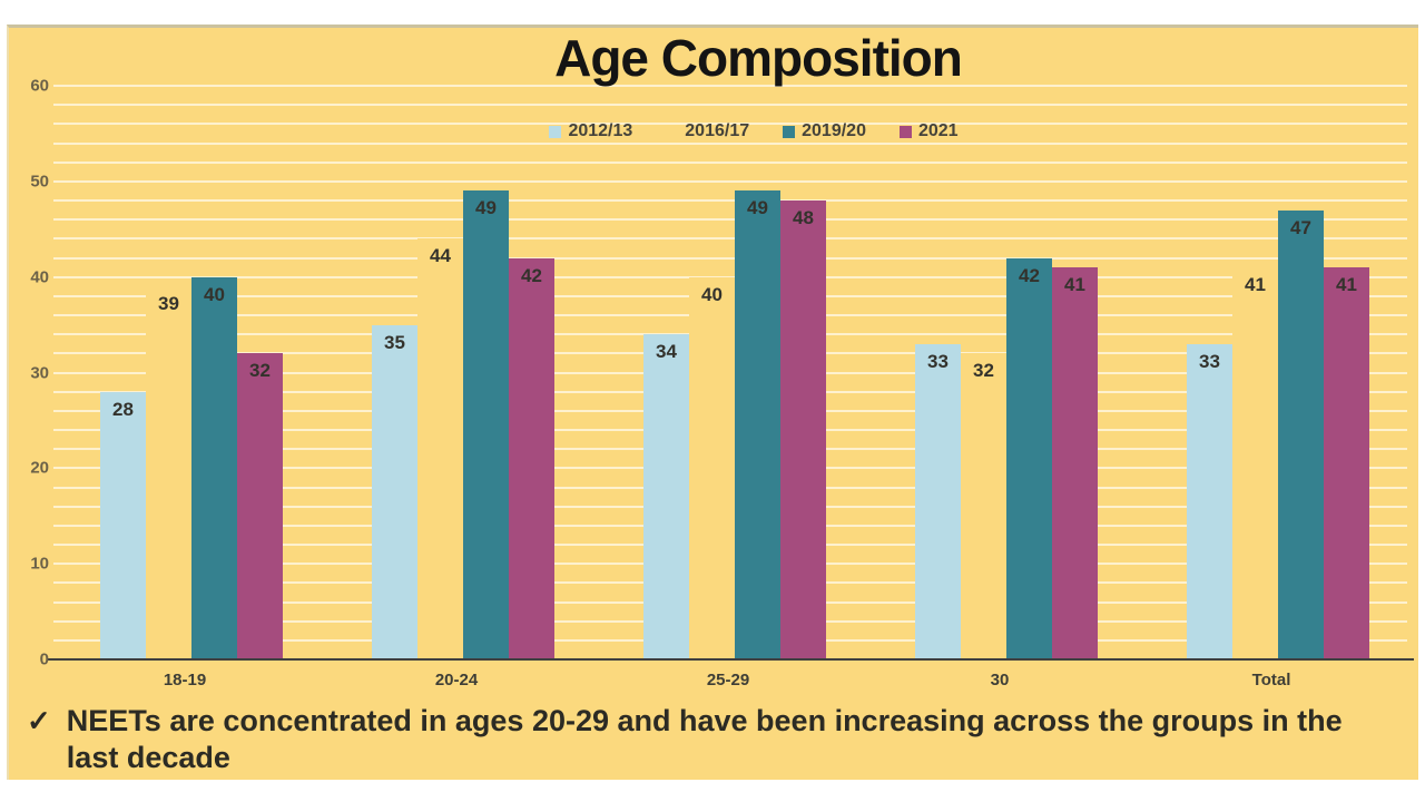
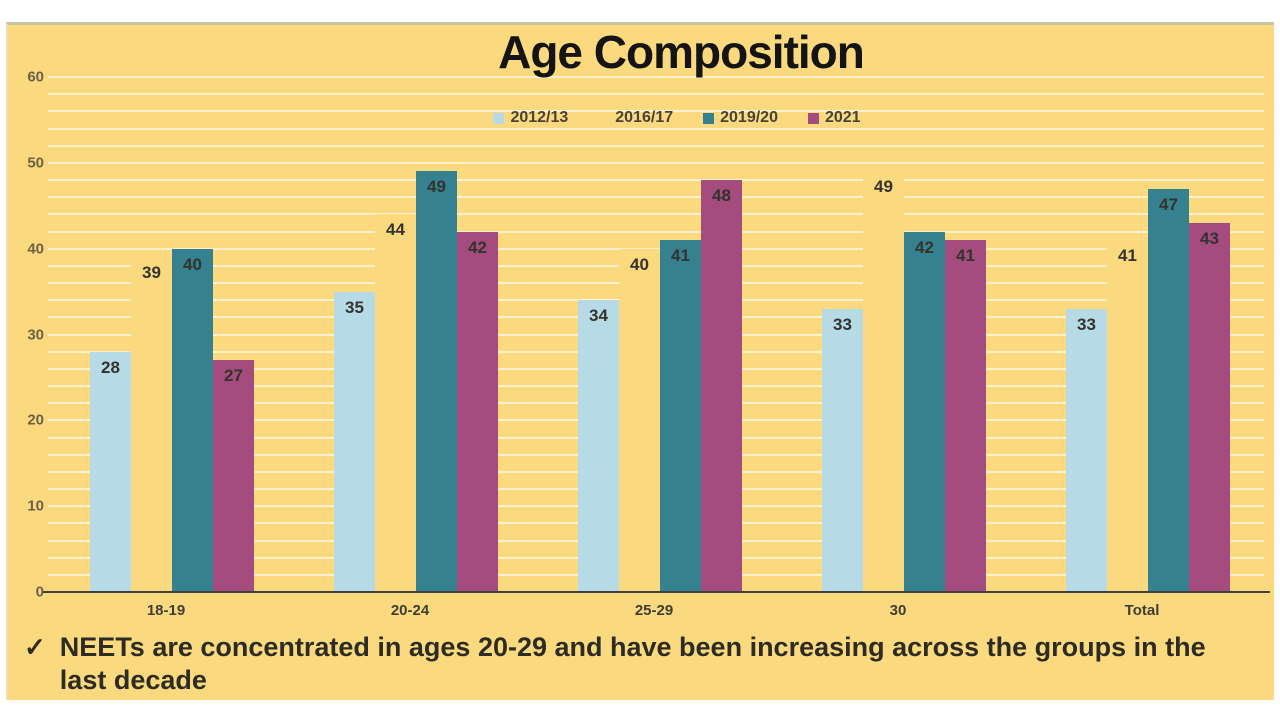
2021/18-19: 32 -> 27
2019/20/25-29: 49 -> 41
2016/17/30: 32 -> 49
2021/Total: 41 -> 43
